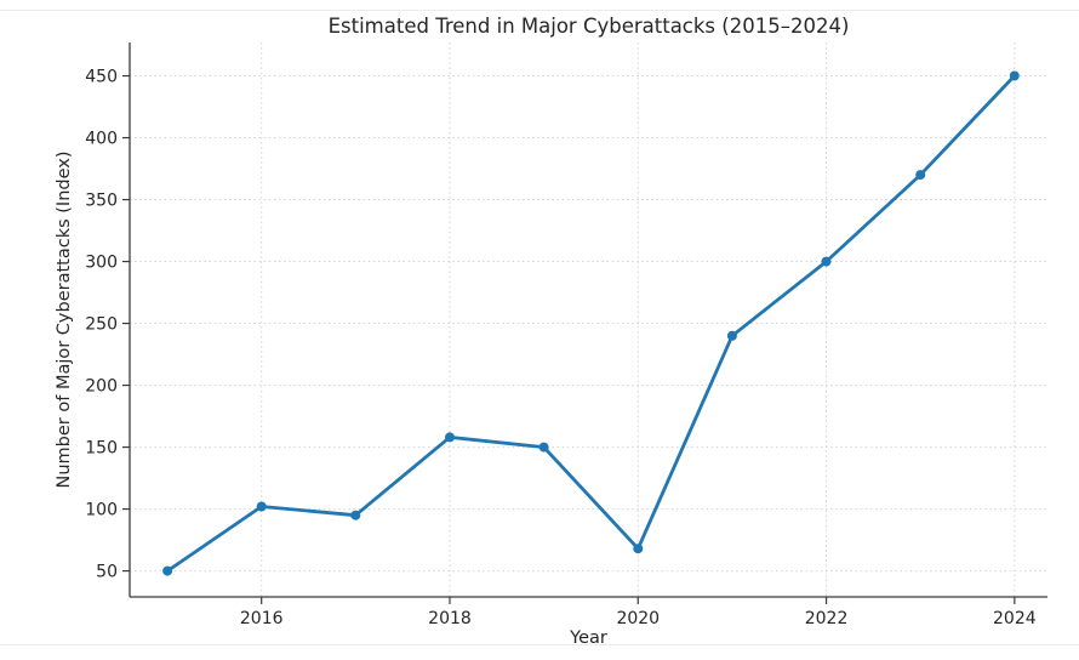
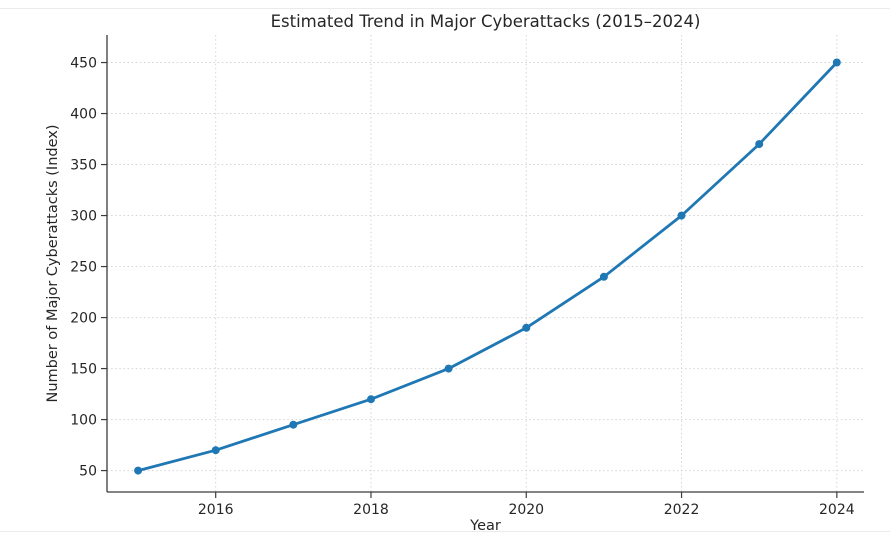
2016: 102 -> 70
2018: 158 -> 120
2020: 68 -> 190
